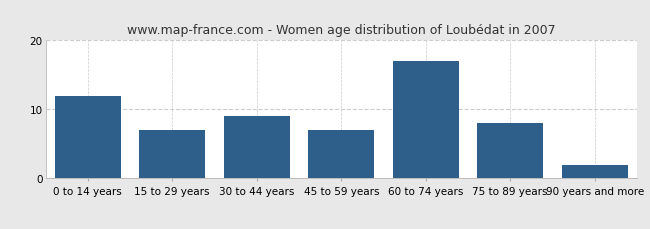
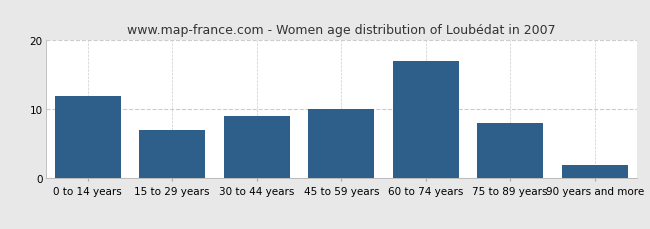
45 to 59 years: 7 -> 10
